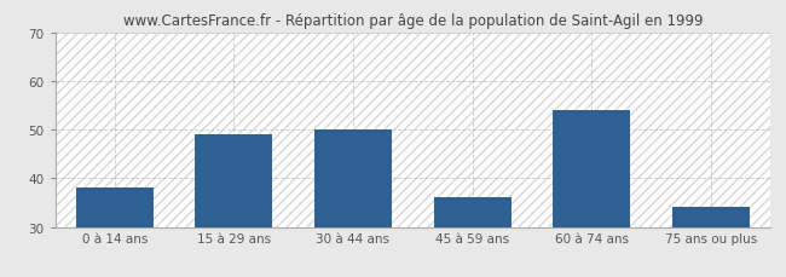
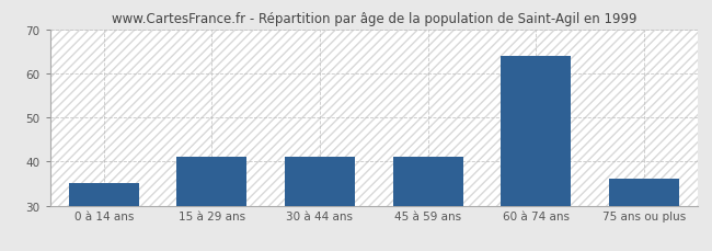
0 à 14 ans: 38 -> 35
15 à 29 ans: 49 -> 41
30 à 44 ans: 50 -> 41
45 à 59 ans: 36 -> 41
60 à 74 ans: 54 -> 64
75 ans ou plus: 34 -> 36
